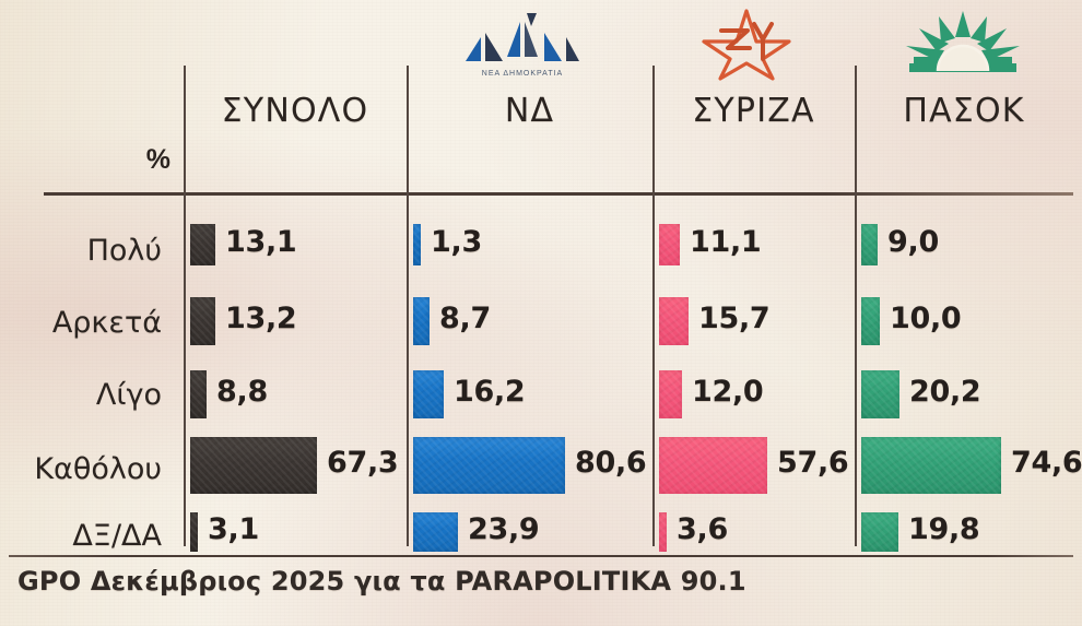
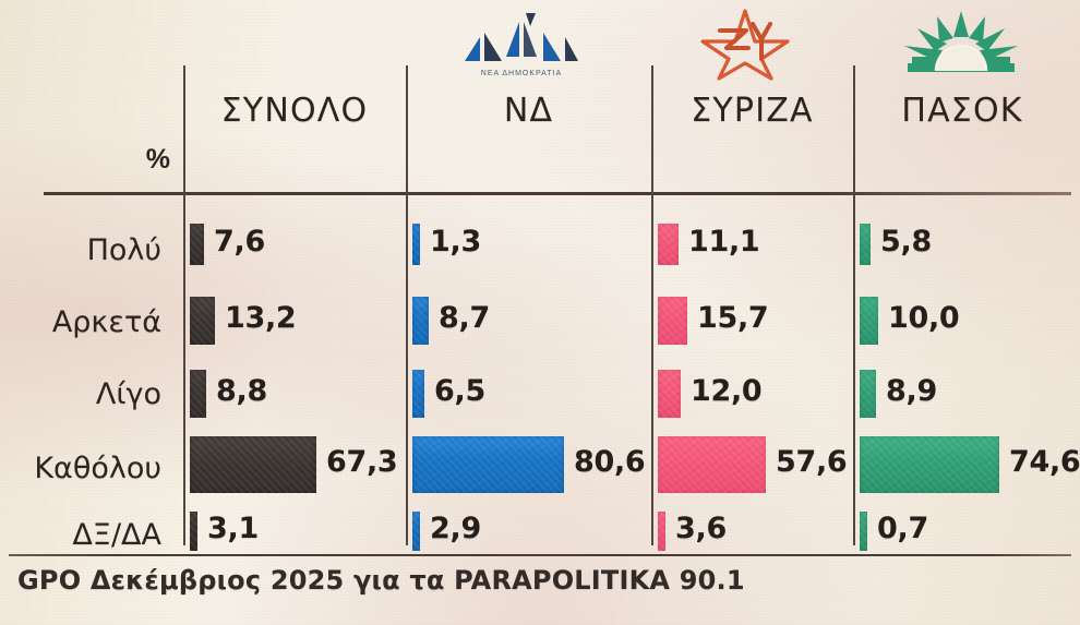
ΣΥΝΟΛΟ/Πολύ: 13,1 -> 7,6
ΠΑΣΟΚ/Πολύ: 9,0 -> 5,8
ΝΔ/Λίγο: 16,2 -> 6,5
ΠΑΣΟΚ/Λίγο: 20,2 -> 8,9
ΝΔ/ΔΞ/ΔΑ: 23,9 -> 2,9
ΠΑΣΟΚ/ΔΞ/ΔΑ: 19,8 -> 0,7
